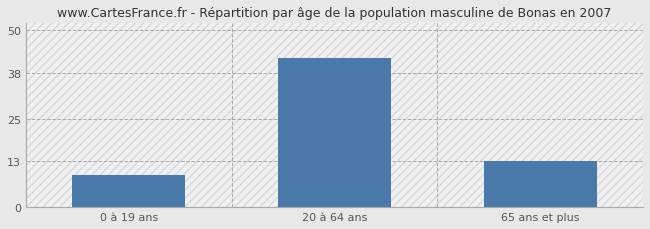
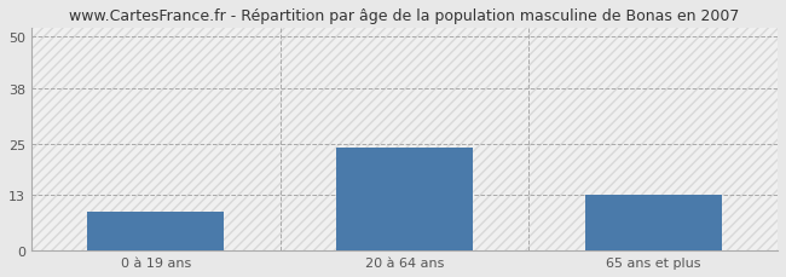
20 à 64 ans: 42 -> 24
